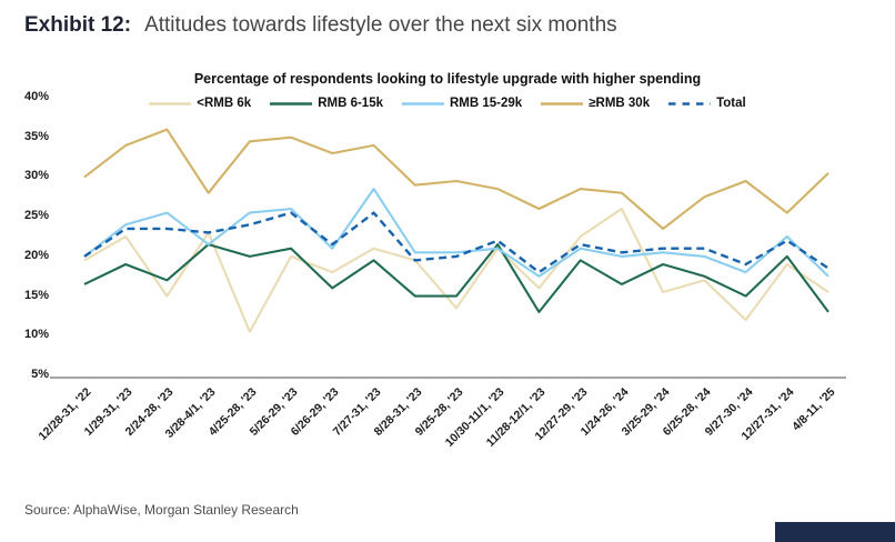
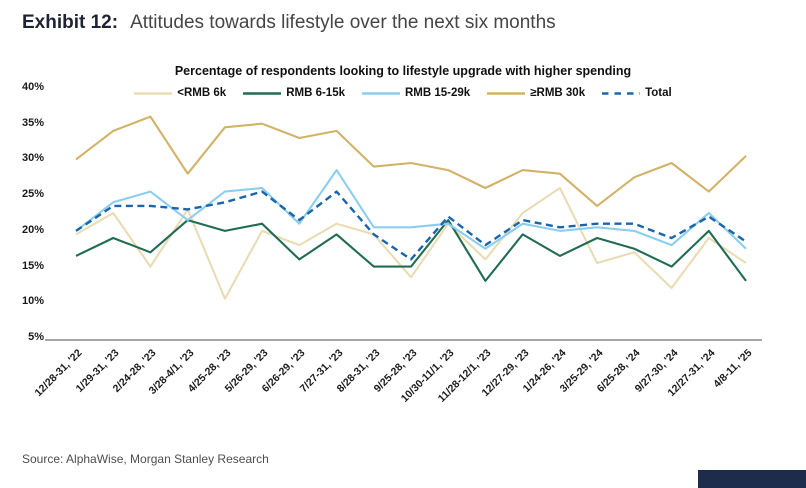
Total/9/25-28, '23: 20% -> 16%
